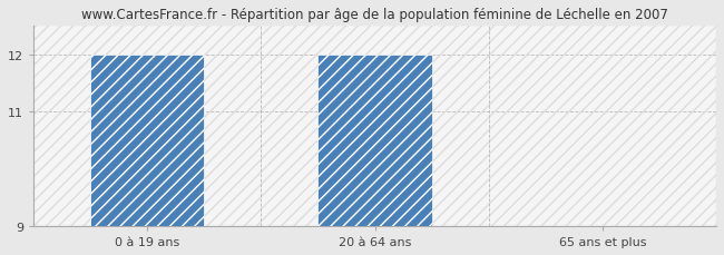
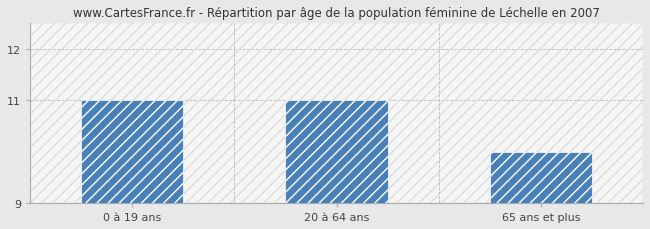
0 à 19 ans: 12 -> 11
20 à 64 ans: 12 -> 11
65 ans et plus: 9 -> 10
